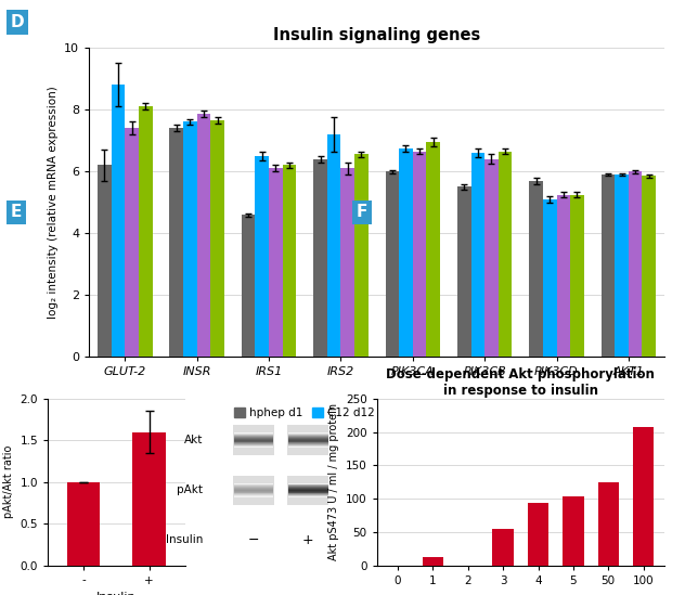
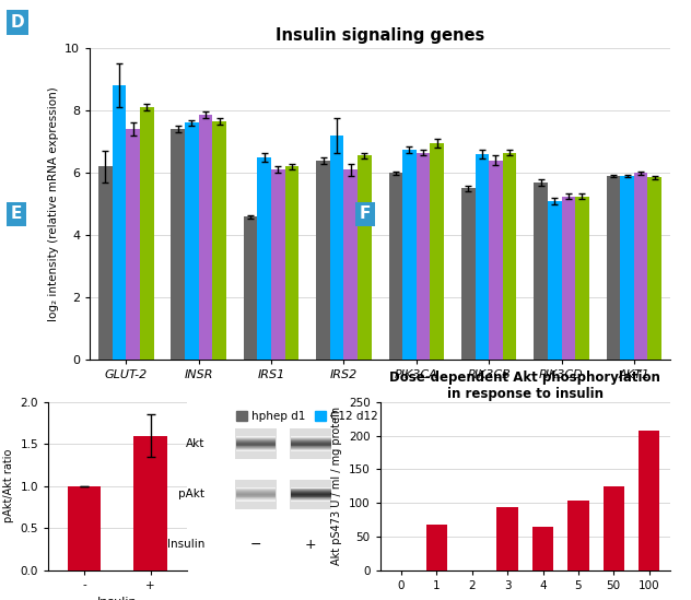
Dose-dependent Akt phosphorylation in response to insulin/1: 12 -> 68
Dose-dependent Akt phosphorylation in response to insulin/3: 55 -> 94
Dose-dependent Akt phosphorylation in response to insulin/4: 93 -> 64
